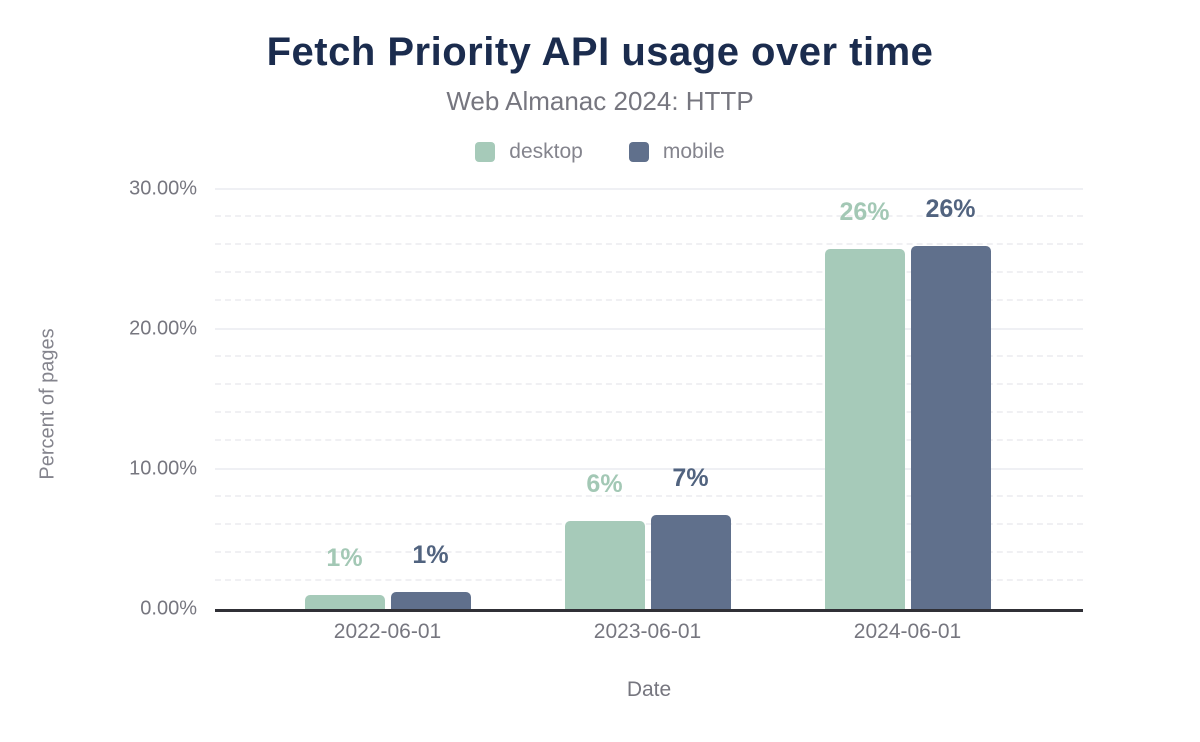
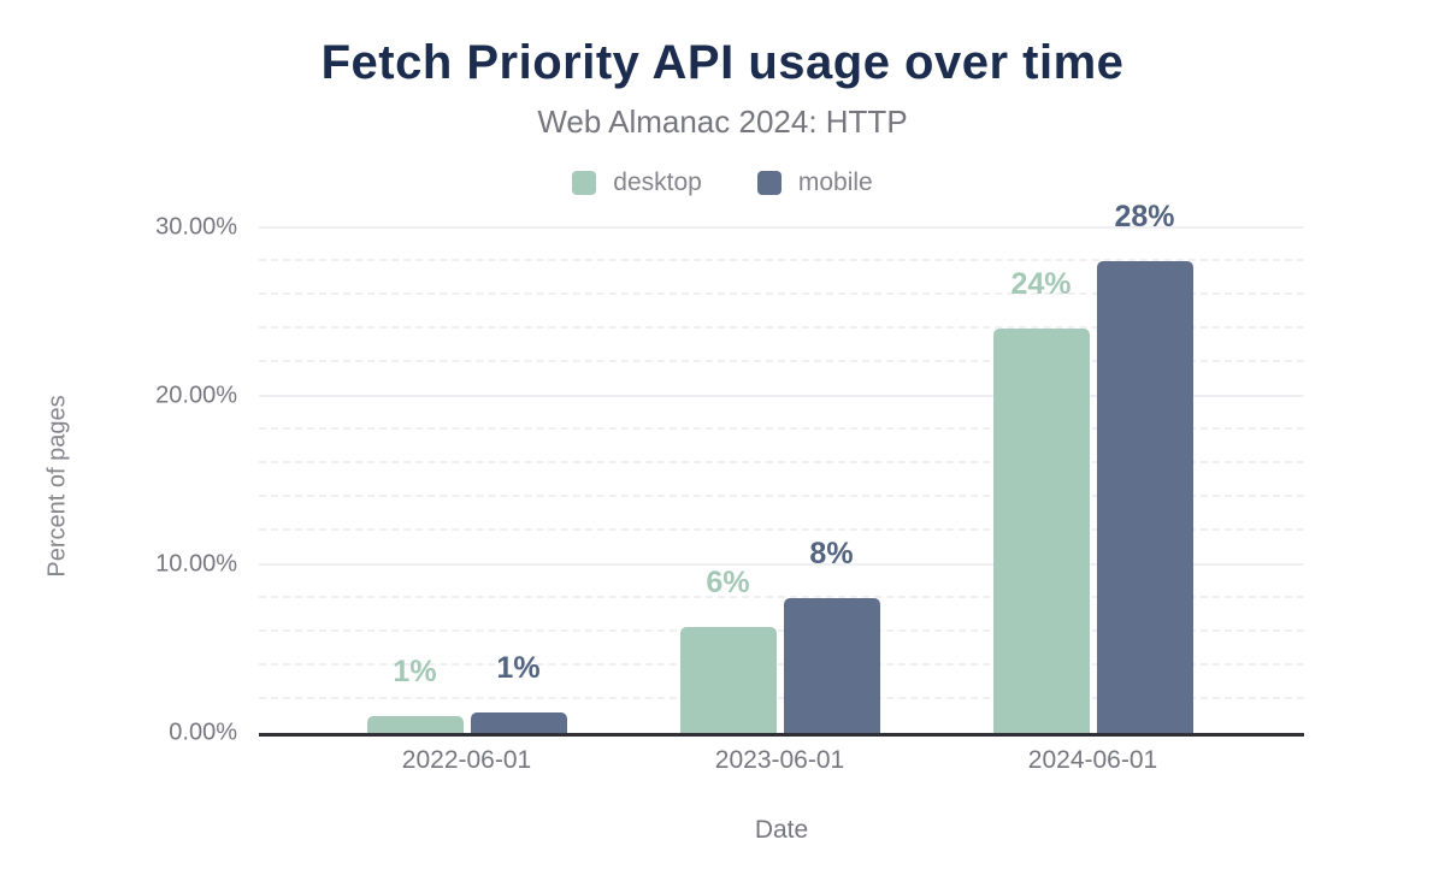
mobile/2023-06-01: 7% -> 8%
desktop/2024-06-01: 26% -> 24%
mobile/2024-06-01: 26% -> 28%
